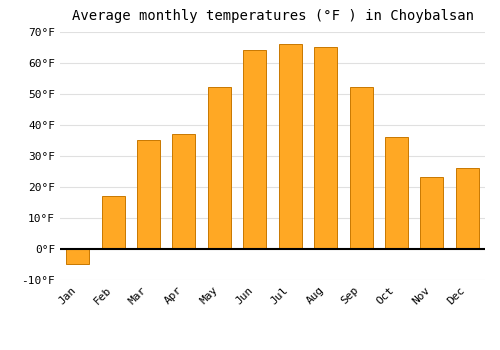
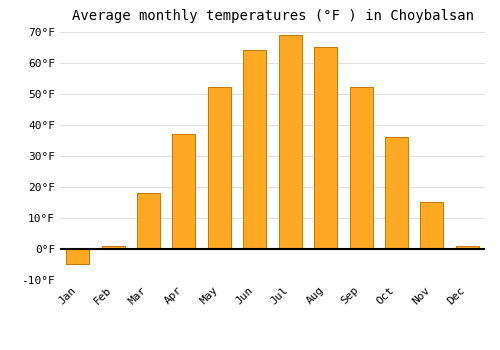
Feb: 17°F -> 1°F
Mar: 35°F -> 18°F
Jul: 66°F -> 69°F
Nov: 23°F -> 15°F
Dec: 26°F -> 1°F
